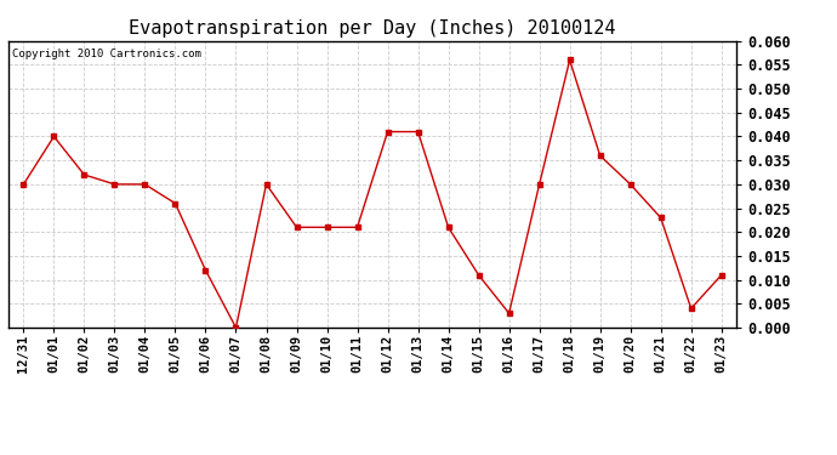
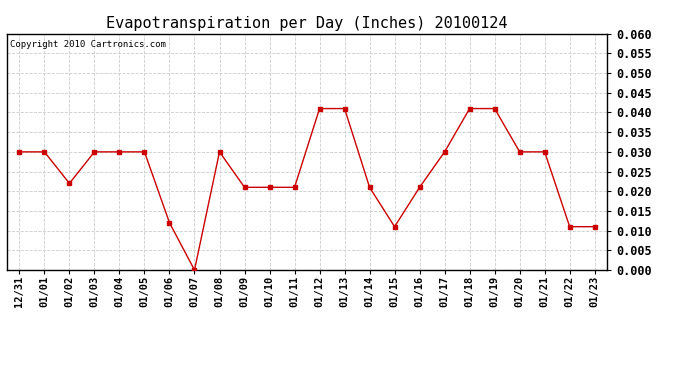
01/01: 0.040 -> 0.030
01/02: 0.032 -> 0.022
01/05: 0.026 -> 0.030
01/16: 0.003 -> 0.021
01/18: 0.056 -> 0.041
01/19: 0.036 -> 0.041
01/21: 0.023 -> 0.030
01/22: 0.004 -> 0.011
